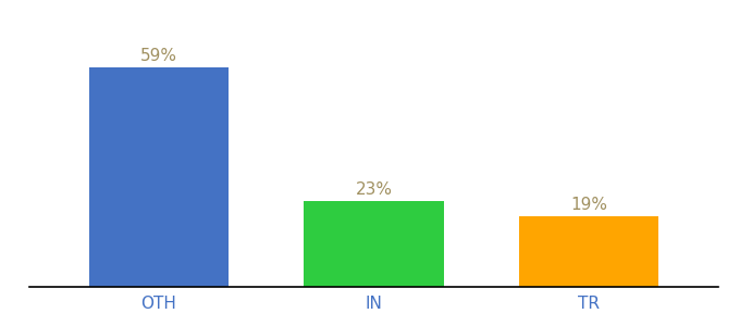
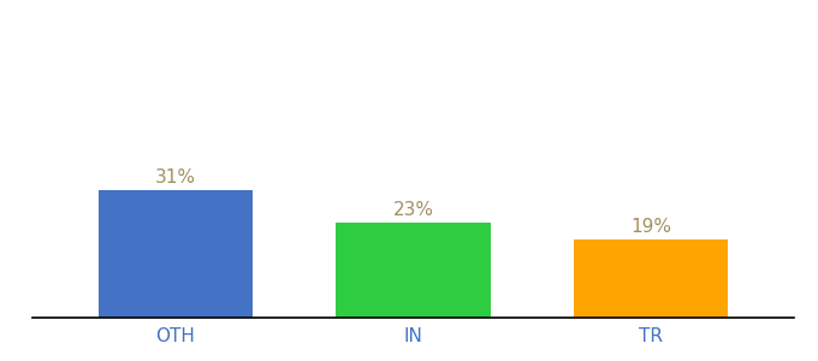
OTH: 59% -> 31%
